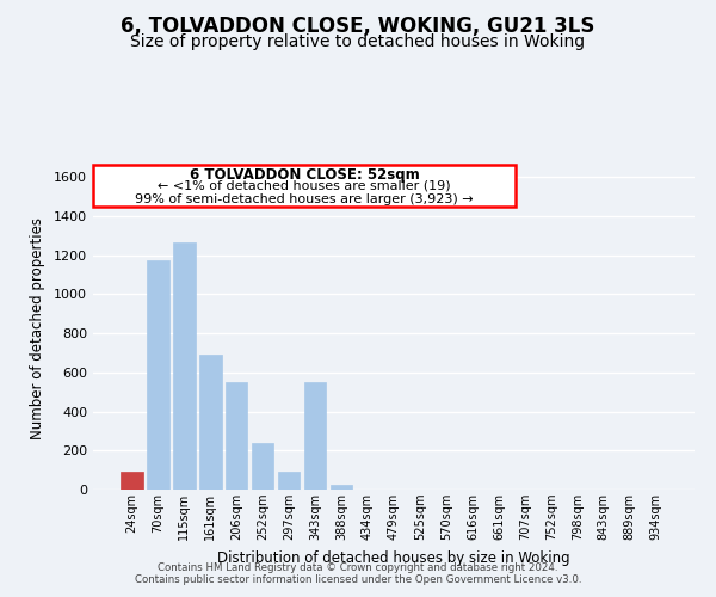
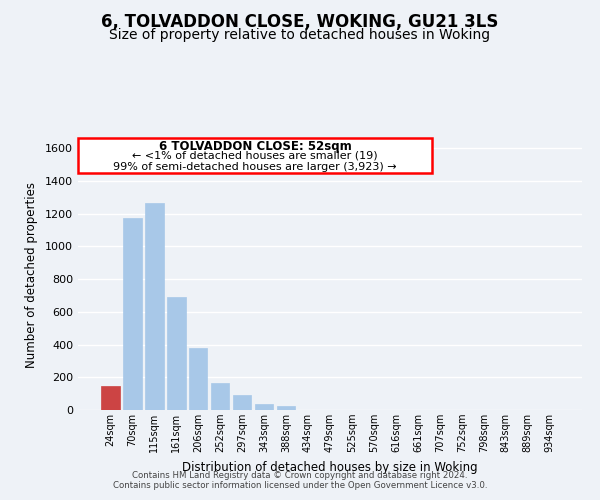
24sqm: 90 -> 150
206sqm: 550 -> 380
252sqm: 240 -> 160
343sqm: 550 -> 40
